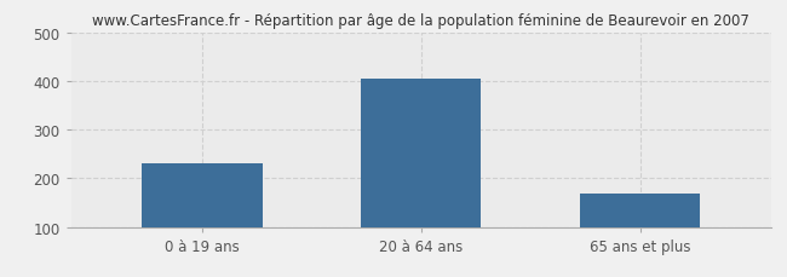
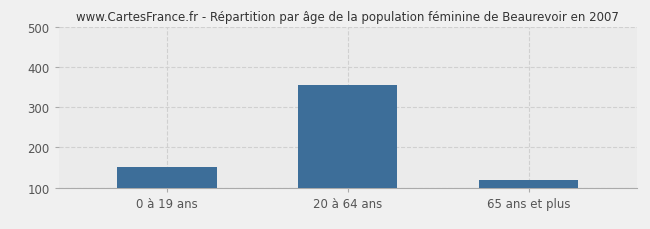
0 à 19 ans: 230 -> 150
20 à 64 ans: 405 -> 355
65 ans et plus: 168 -> 120
